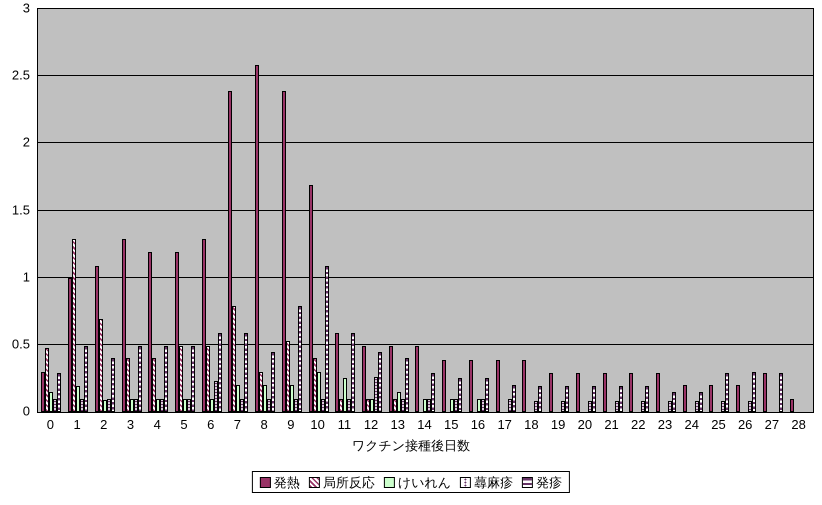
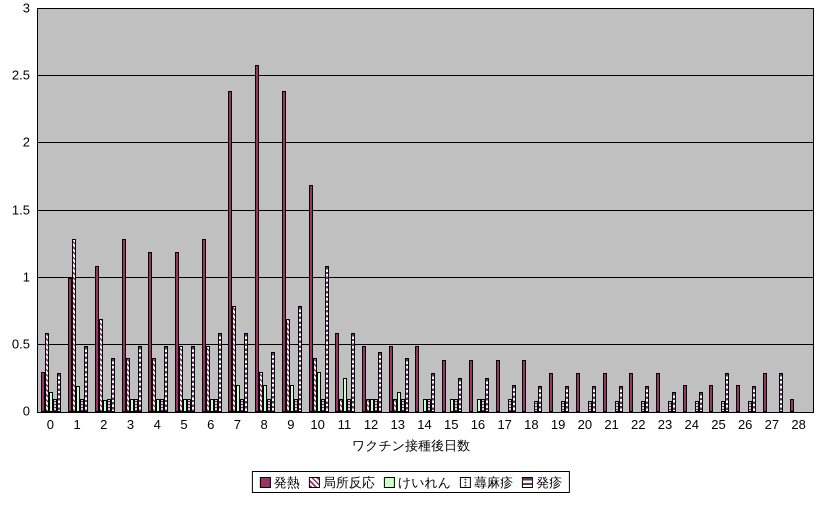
局所反応/0: 0.48 -> 0.59
蕁麻疹/6: 0.23 -> 0.10
局所反応/9: 0.53 -> 0.69
蕁麻疹/12: 0.26 -> 0.10
発疹/26: 0.30 -> 0.19
